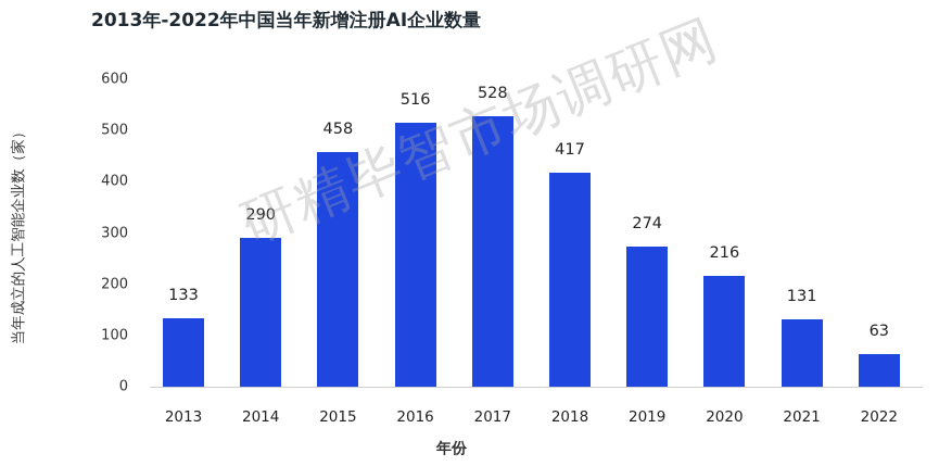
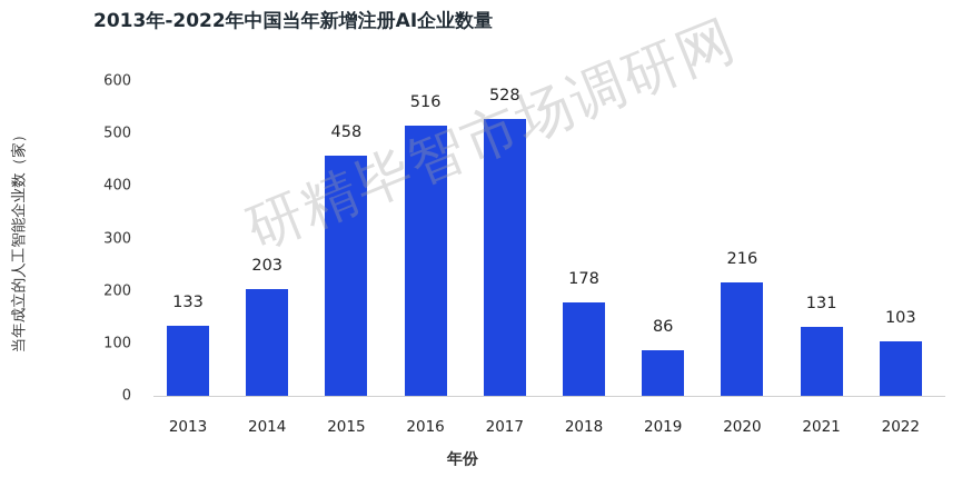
2014: 290 -> 203
2018: 417 -> 178
2019: 274 -> 86
2022: 63 -> 103
